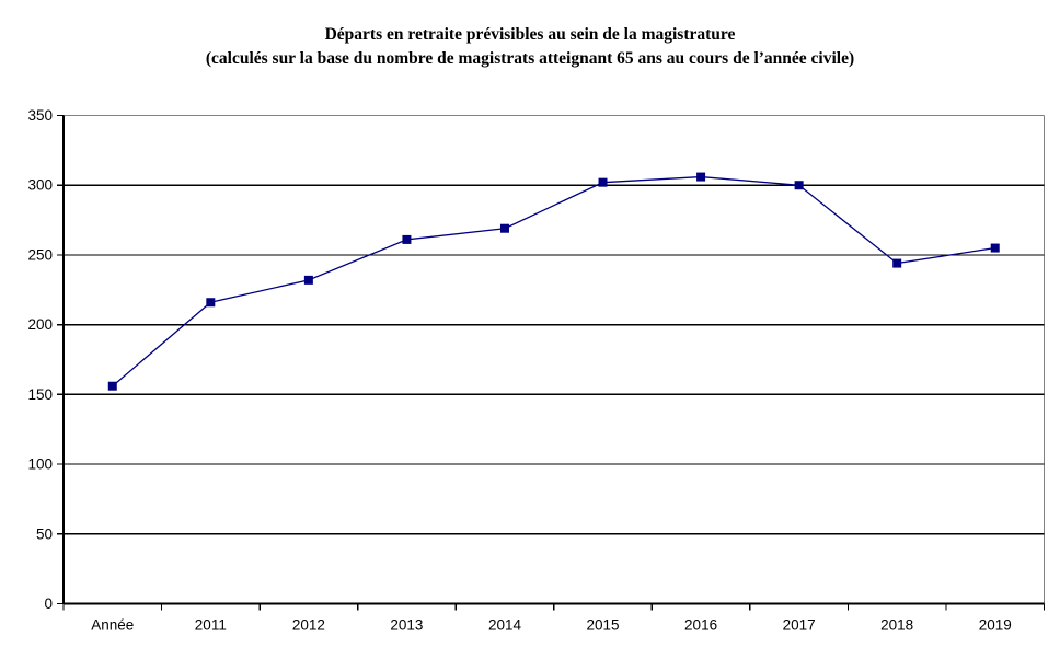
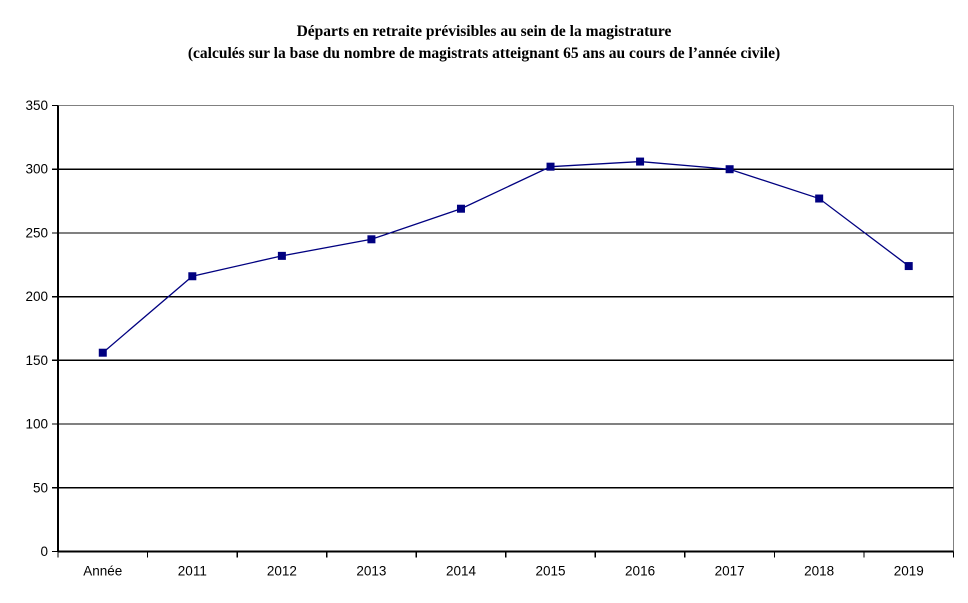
2013: 261 -> 245
2018: 244 -> 277
2019: 255 -> 224
